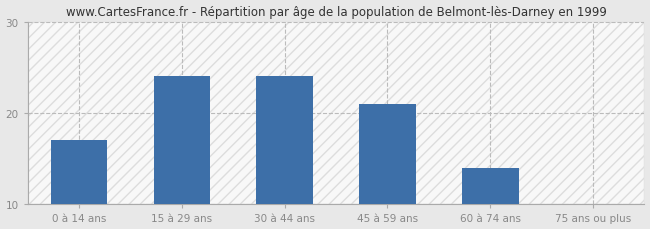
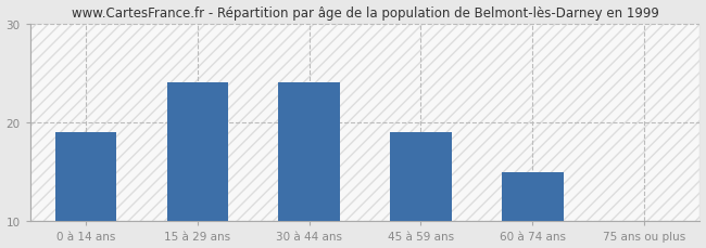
0 à 14 ans: 17 -> 19
45 à 59 ans: 21 -> 19
60 à 74 ans: 14 -> 15
